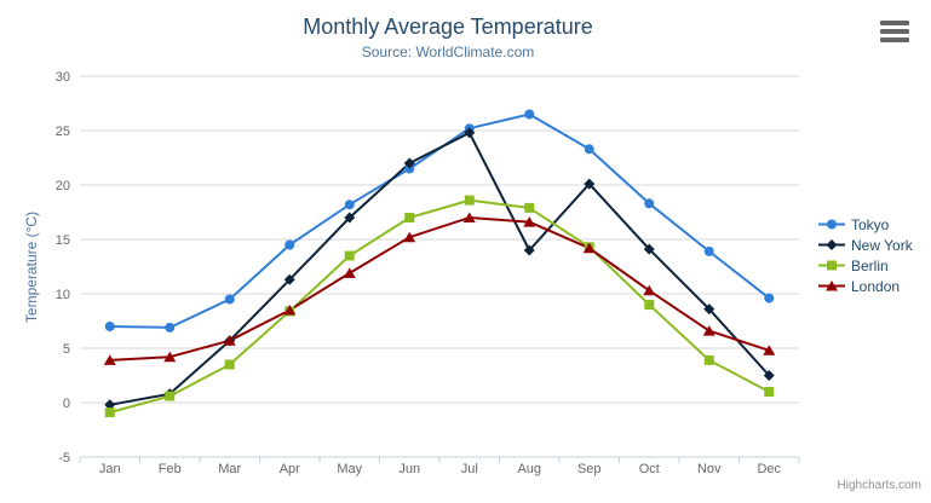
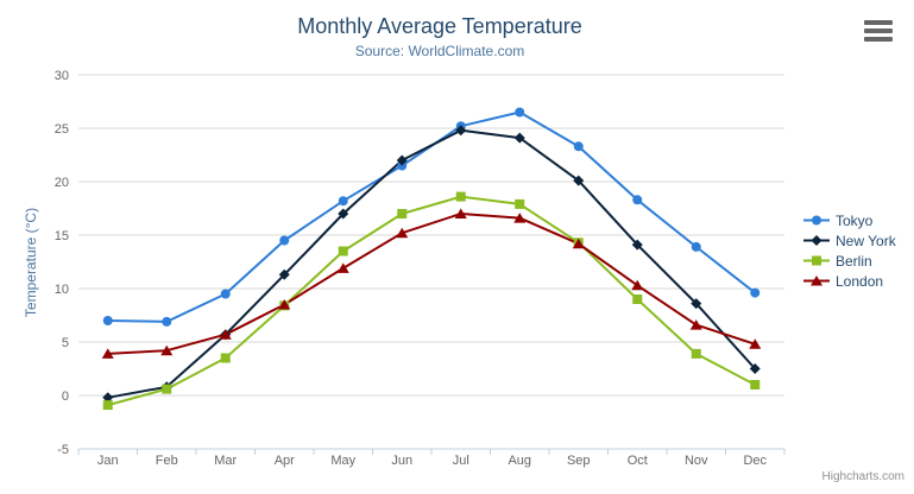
New York/Aug: 14 -> 24
